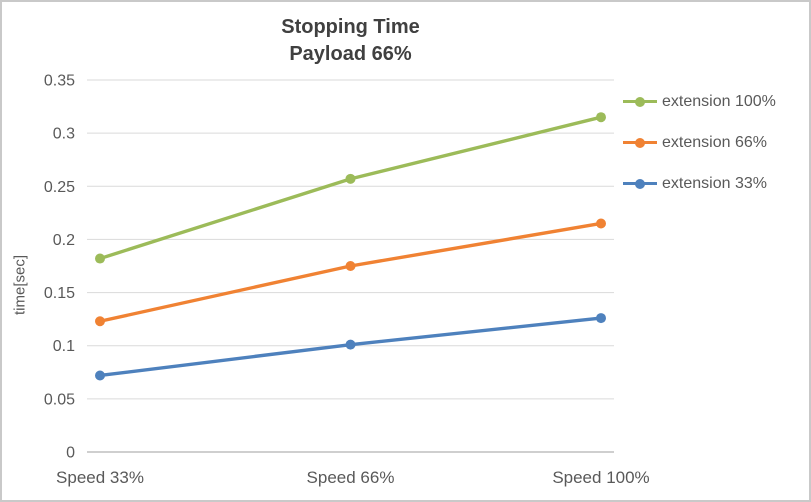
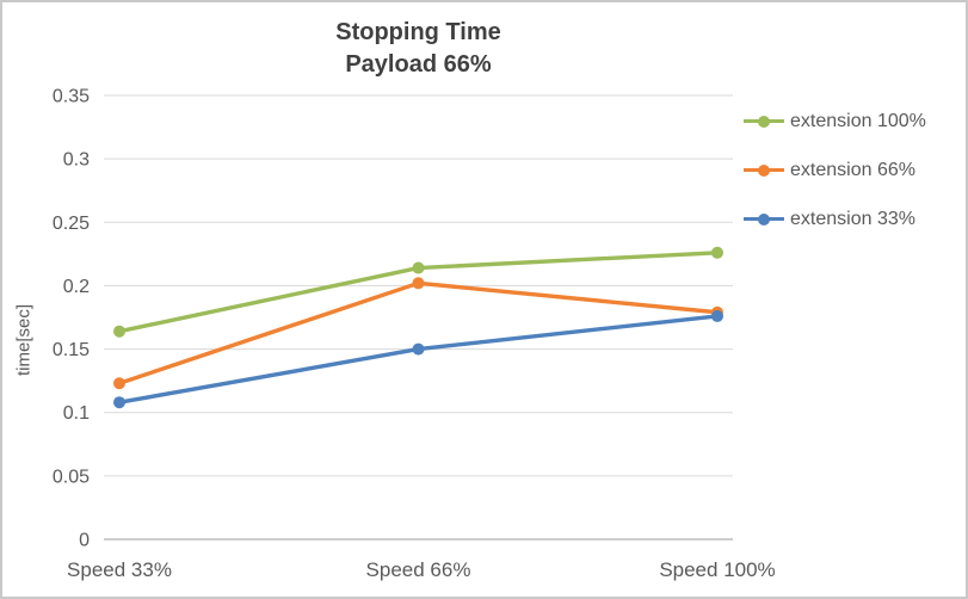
extension 100%/Speed 33%: 0.182 -> 0.164
extension 33%/Speed 33%: 0.072 -> 0.108
extension 100%/Speed 66%: 0.257 -> 0.214
extension 66%/Speed 66%: 0.175 -> 0.202
extension 33%/Speed 66%: 0.101 -> 0.150
extension 100%/Speed 100%: 0.315 -> 0.226
extension 66%/Speed 100%: 0.215 -> 0.179
extension 33%/Speed 100%: 0.126 -> 0.176
